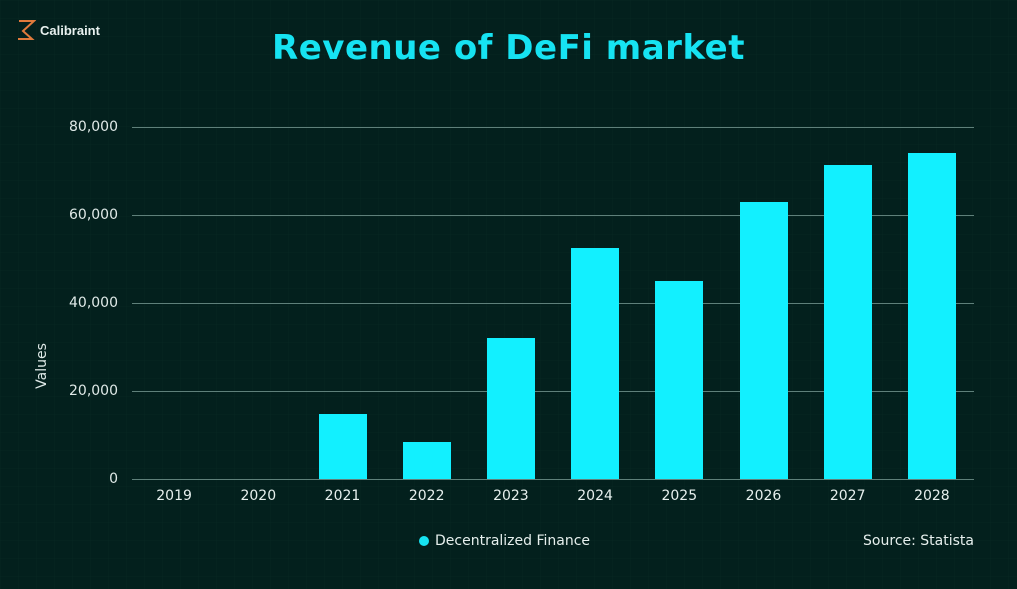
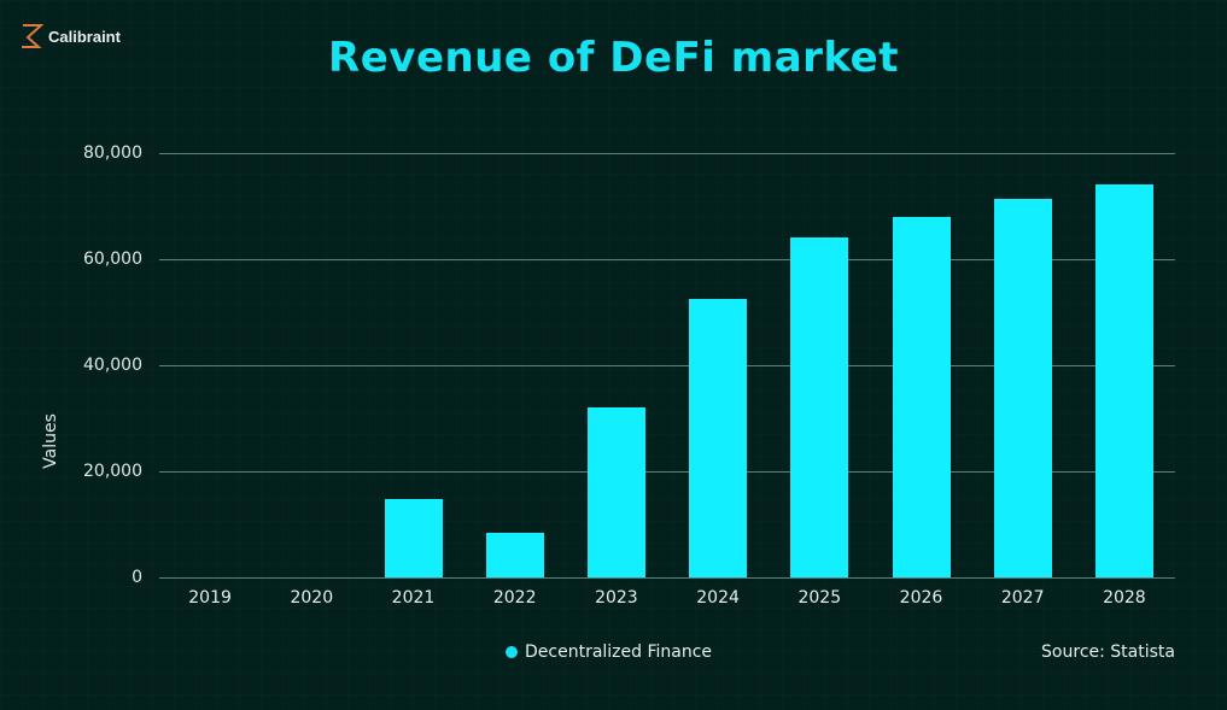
2025: 45000 -> 64000
2026: 63000 -> 68000
